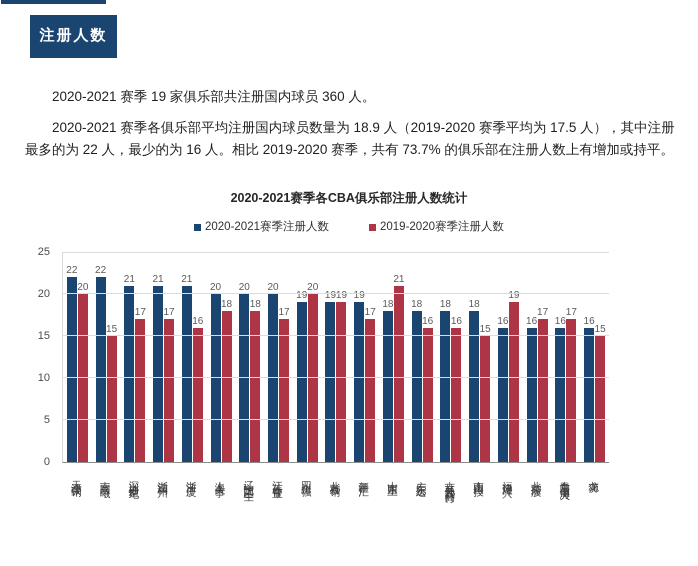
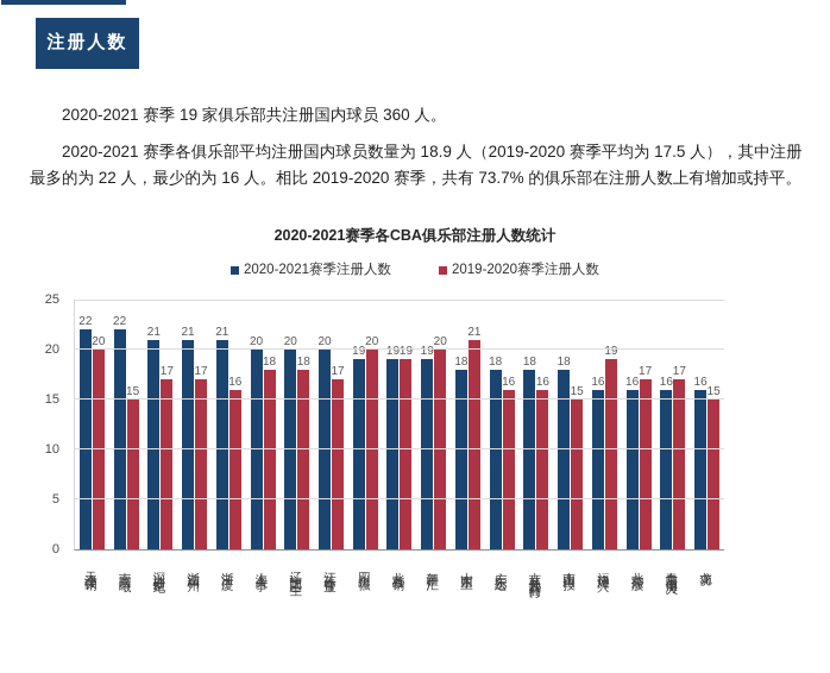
2019-2020赛季注册人数/新疆广汇: 17 -> 20
